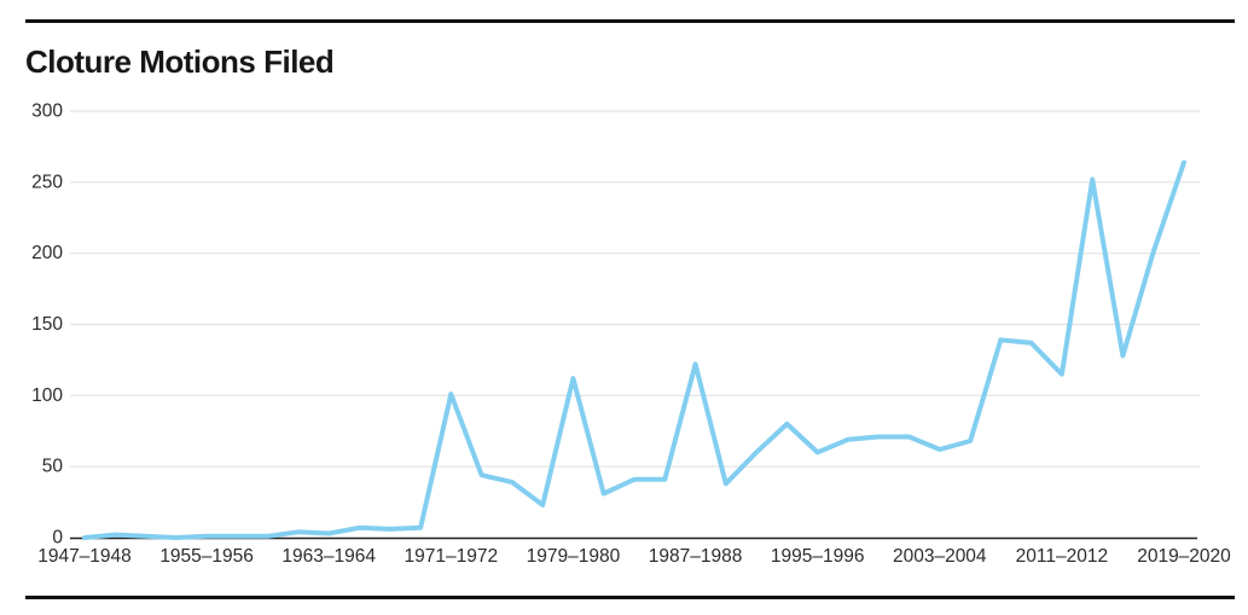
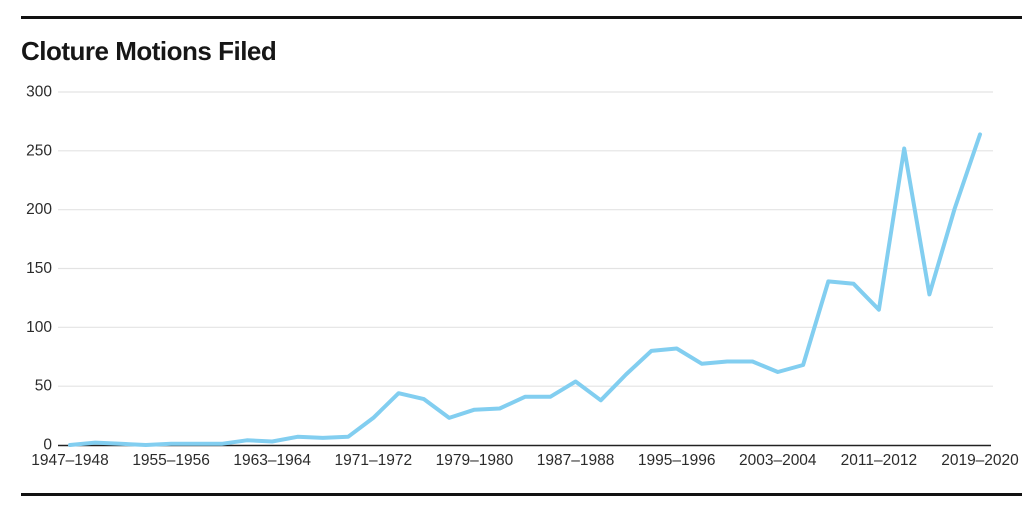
1971–1972: 101 -> 23
1979–1980: 112 -> 30
1987–1988: 122 -> 54
1995–1996: 60 -> 82
